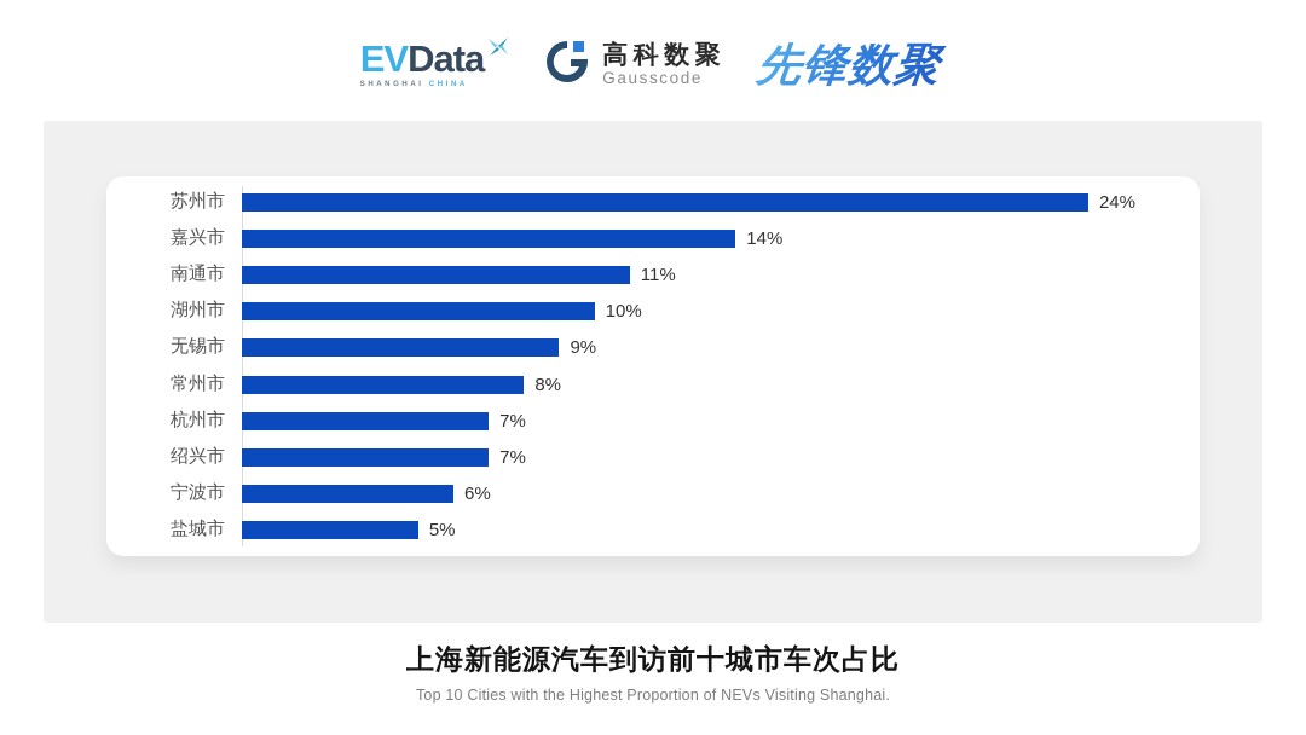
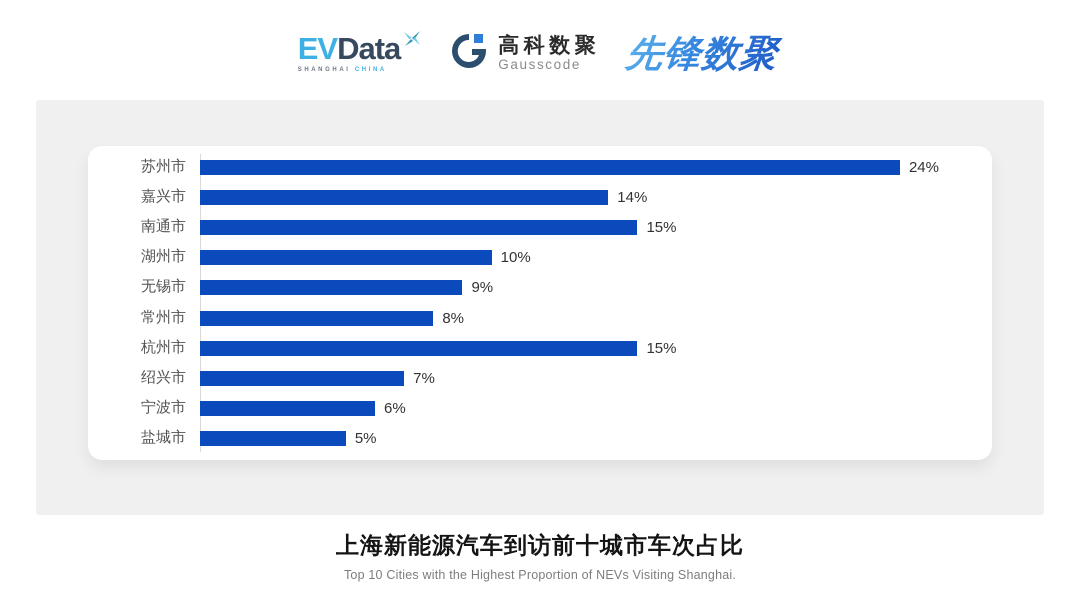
南通市: 11% -> 15%
杭州市: 7% -> 15%
